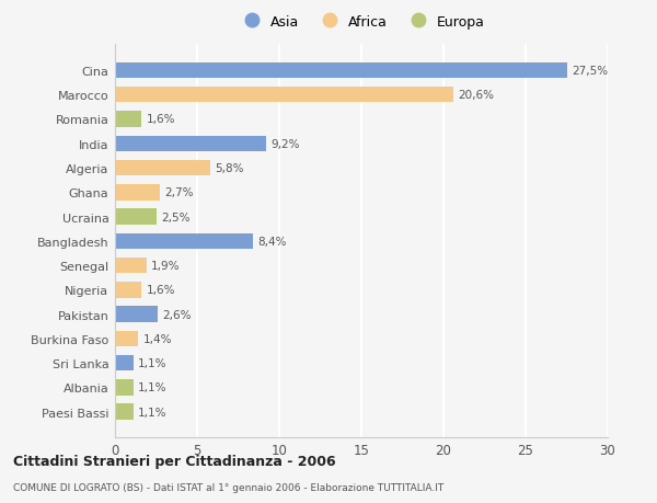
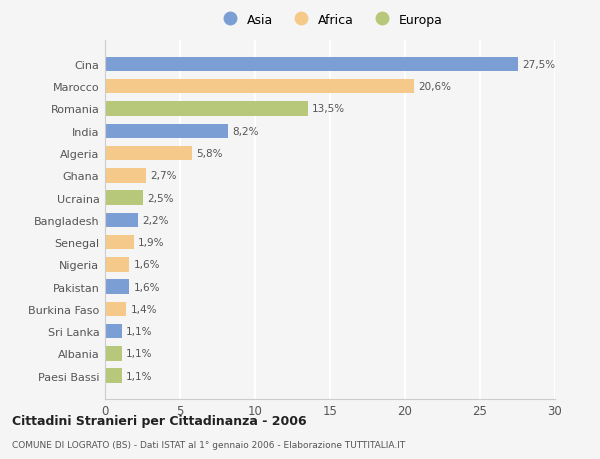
Romania: 1,6% -> 13,5%
India: 9,2% -> 8,2%
Bangladesh: 8,4% -> 2,2%
Pakistan: 2,6% -> 1,6%
